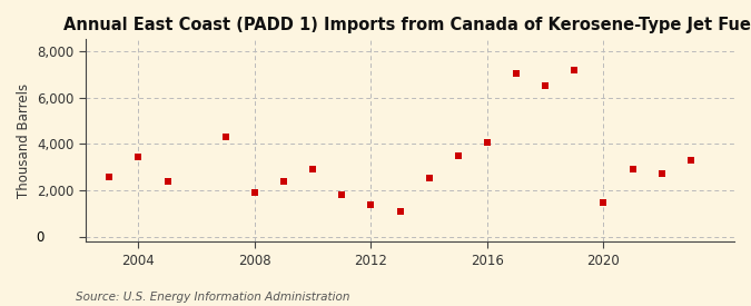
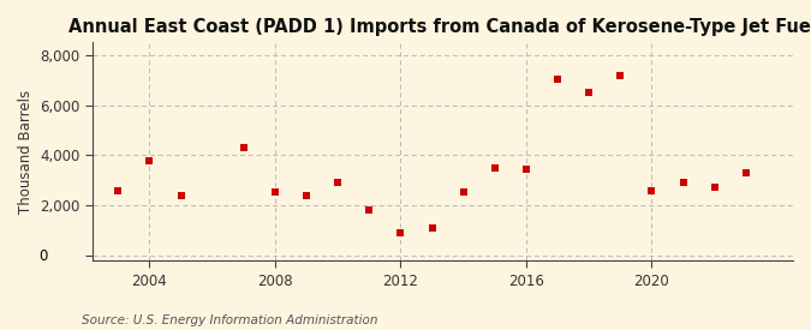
2004: 3,450 -> 3,800
2008: 1,900 -> 2,550
2012: 1,400 -> 900
2016: 4,050 -> 3,450
2020: 1,500 -> 2,600
